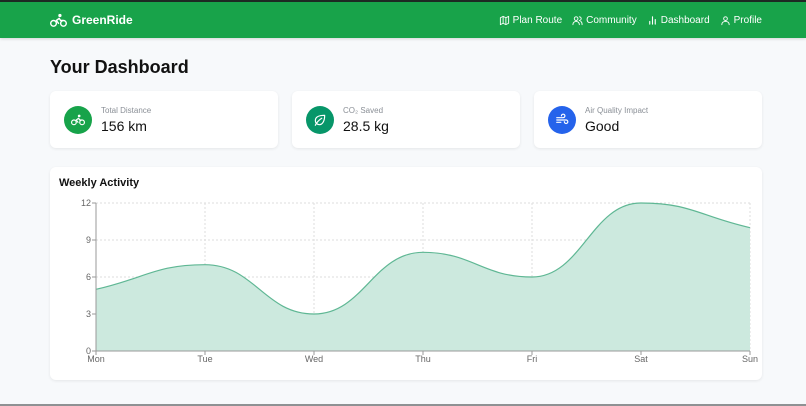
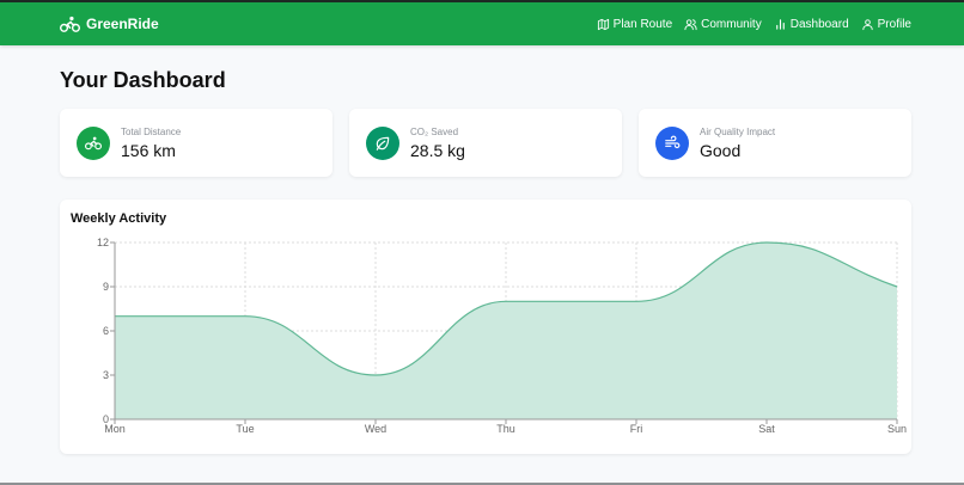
Mon: 5 -> 7
Fri: 6 -> 8
Sun: 10 -> 9
